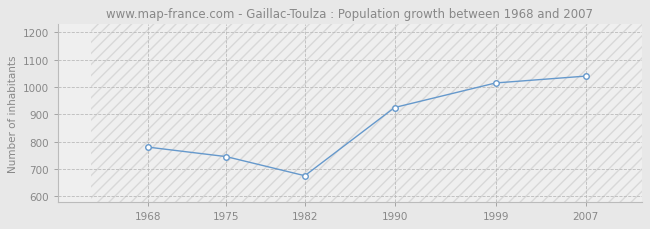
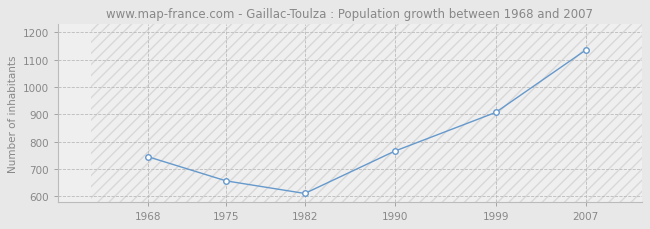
1968: 780 -> 745
1975: 745 -> 656
1982: 675 -> 610
1990: 925 -> 765
1999: 1015 -> 907
2007: 1040 -> 1135
